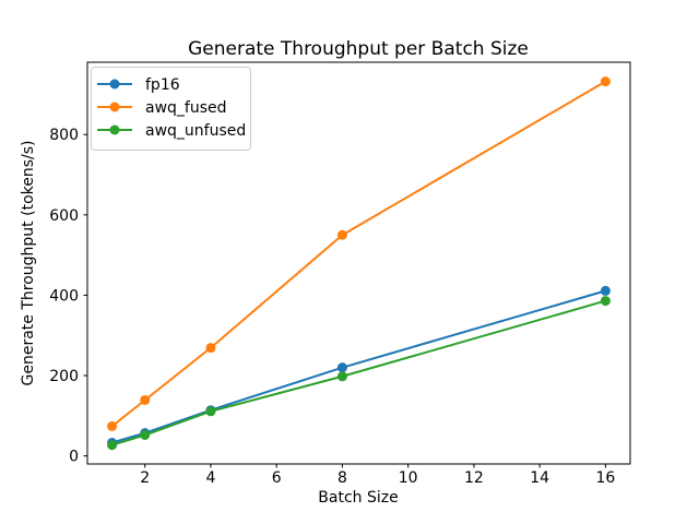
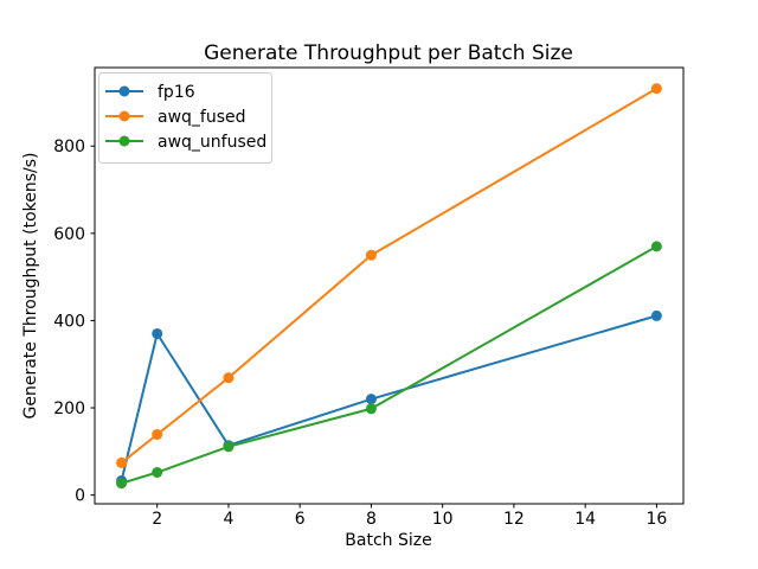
fp16/2: 60 -> 370
awq_unfused/16: 390 -> 570
